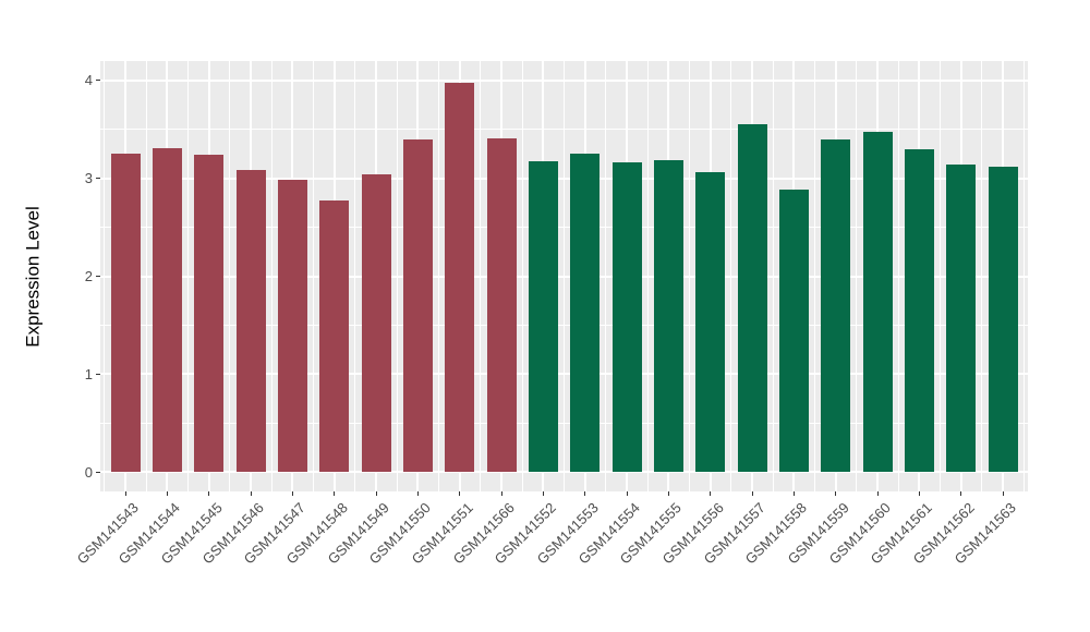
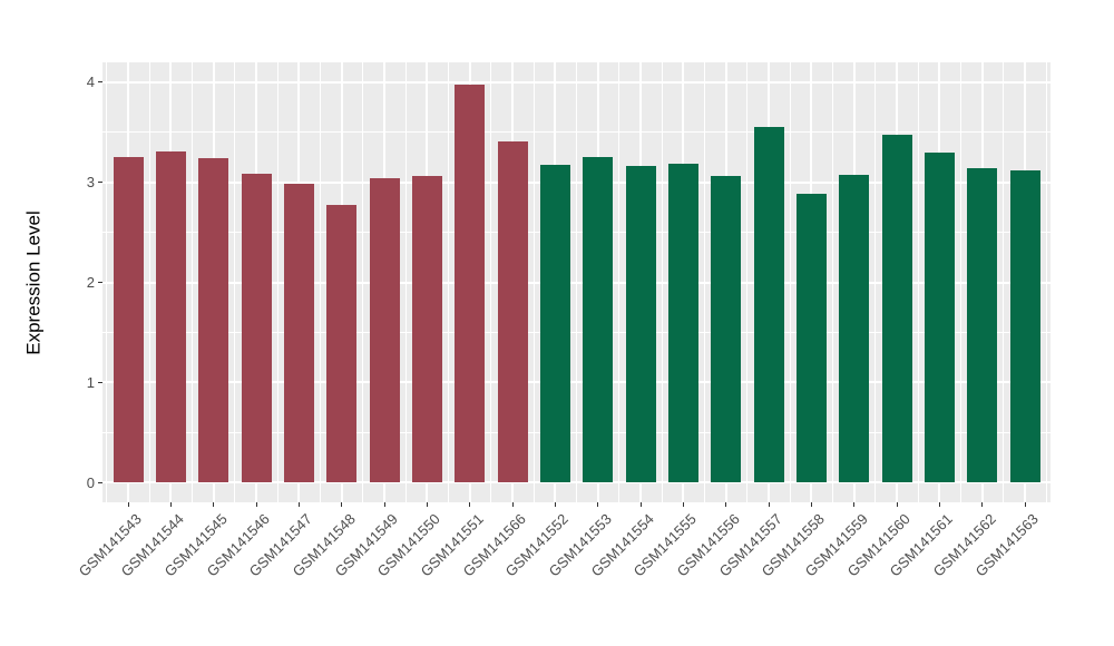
GSM141550: 3.4 -> 3.1
GSM141559: 3.4 -> 3.1
